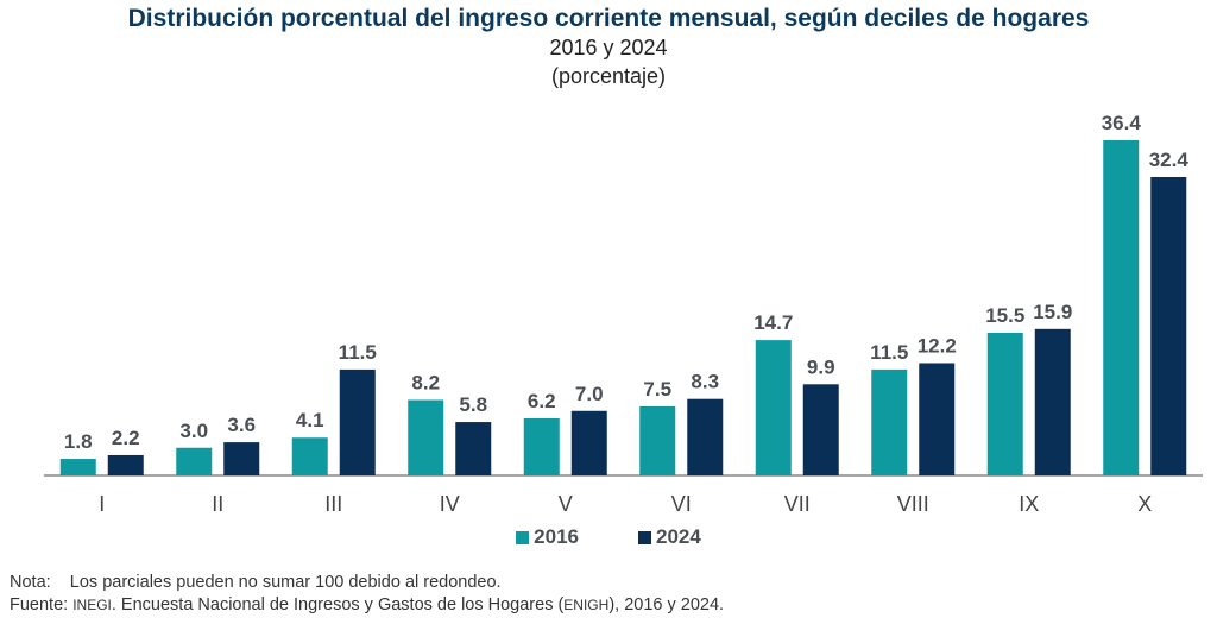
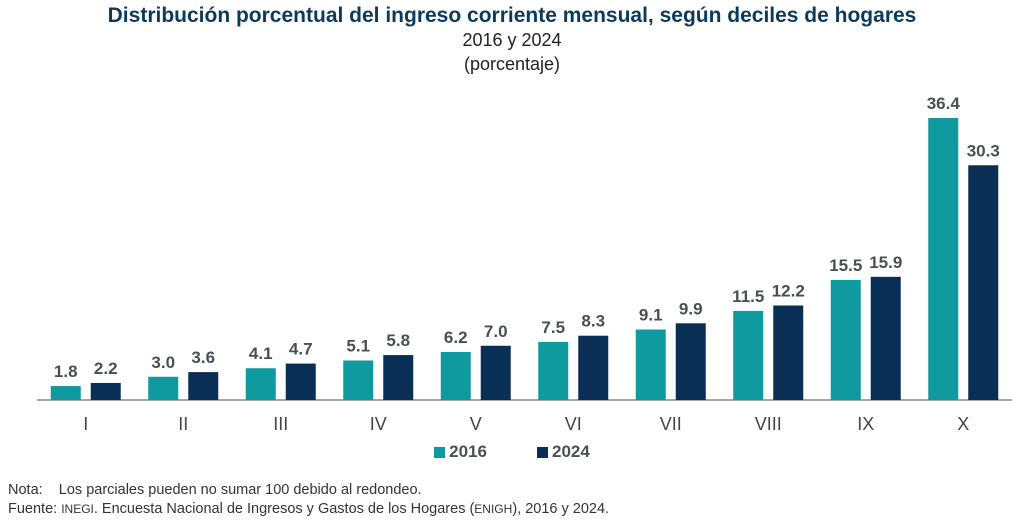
2024/III: 11.5 -> 4.7
2016/IV: 8.2 -> 5.1
2016/VII: 14.7 -> 9.1
2024/X: 32.4 -> 30.3
